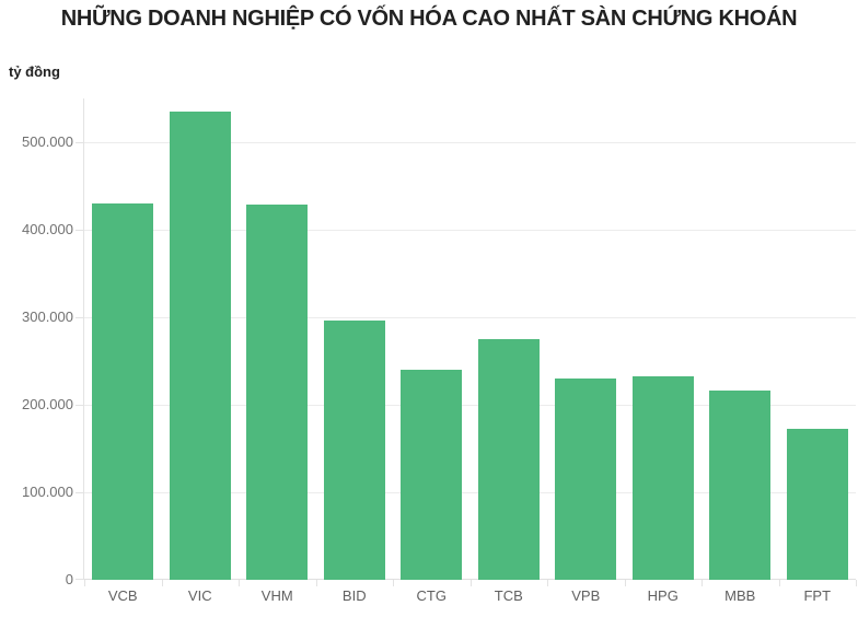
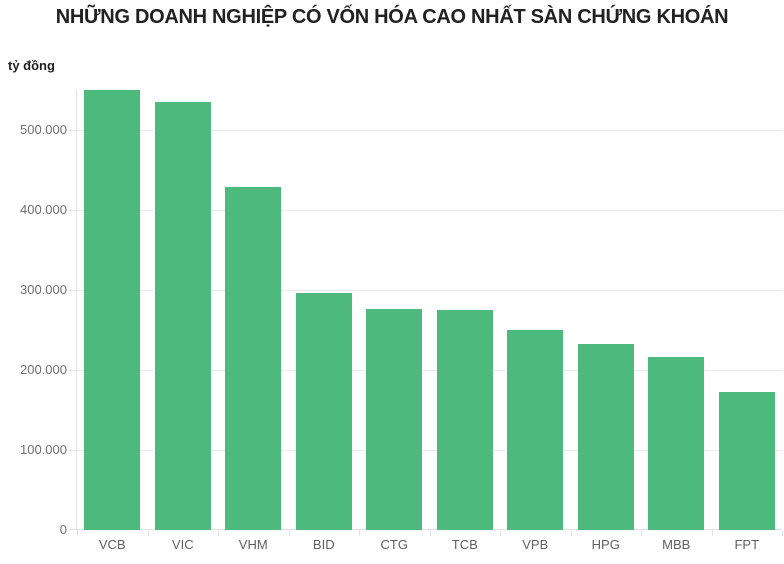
VCB: 430000 -> 550000
CTG: 240000 -> 280000
VPB: 230000 -> 250000
